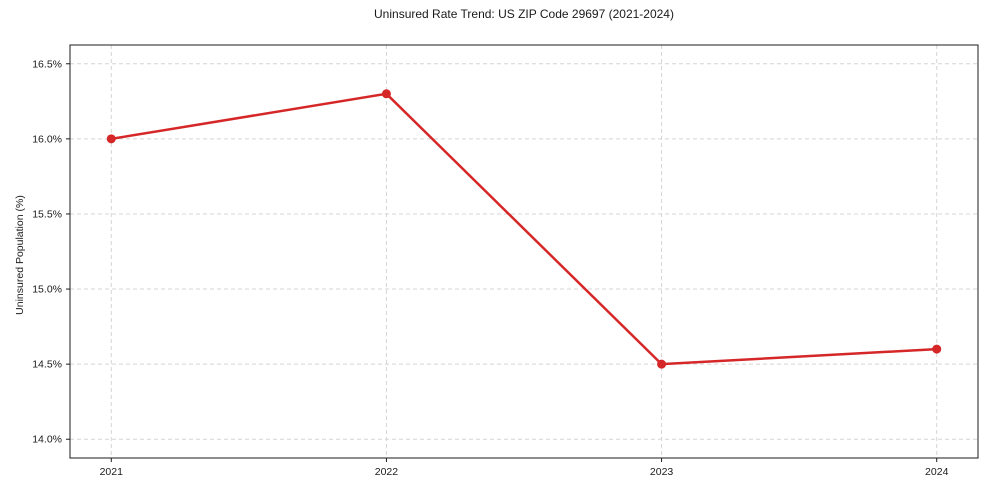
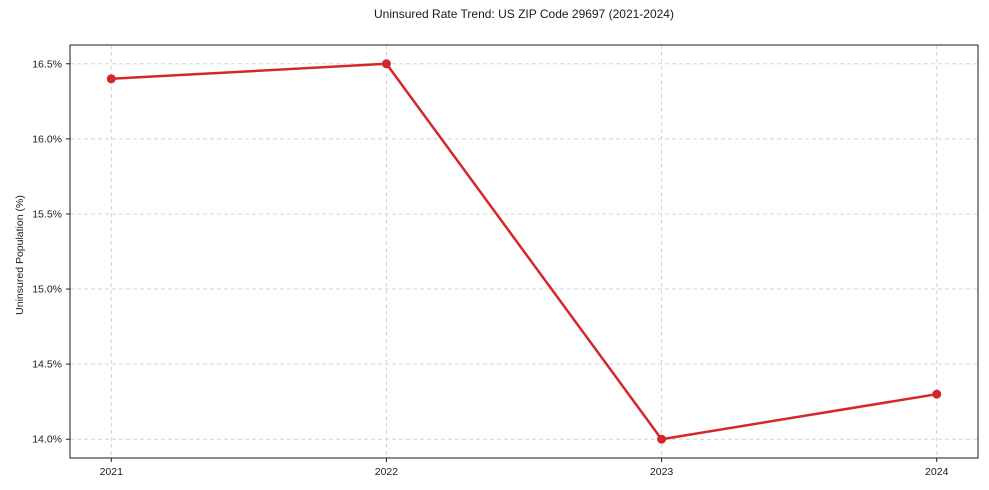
2021: 16.0% -> 16.4%
2022: 16.3% -> 16.5%
2023: 14.5% -> 14.0%
2024: 14.6% -> 14.3%
